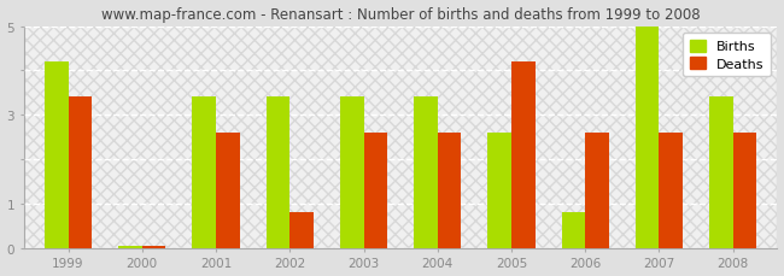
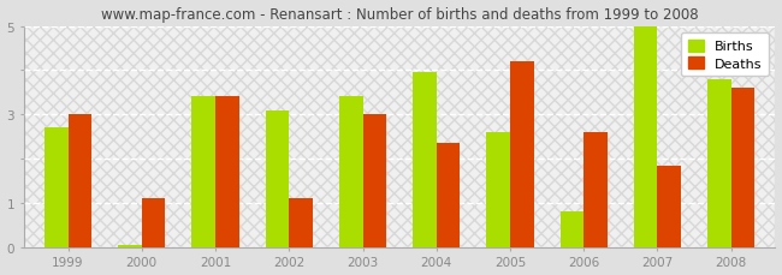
Births/1999: 4.20 -> 2.70
Deaths/1999: 3.40 -> 3.00
Deaths/2000: 0.05 -> 1.10
Deaths/2001: 2.60 -> 3.40
Births/2002: 3.40 -> 3.10
Deaths/2002: 0.80 -> 1.10
Deaths/2003: 2.60 -> 3.00
Births/2004: 3.40 -> 3.95
Deaths/2004: 2.60 -> 2.35
Deaths/2007: 2.60 -> 1.85
Births/2008: 3.40 -> 3.80
Deaths/2008: 2.60 -> 3.60
